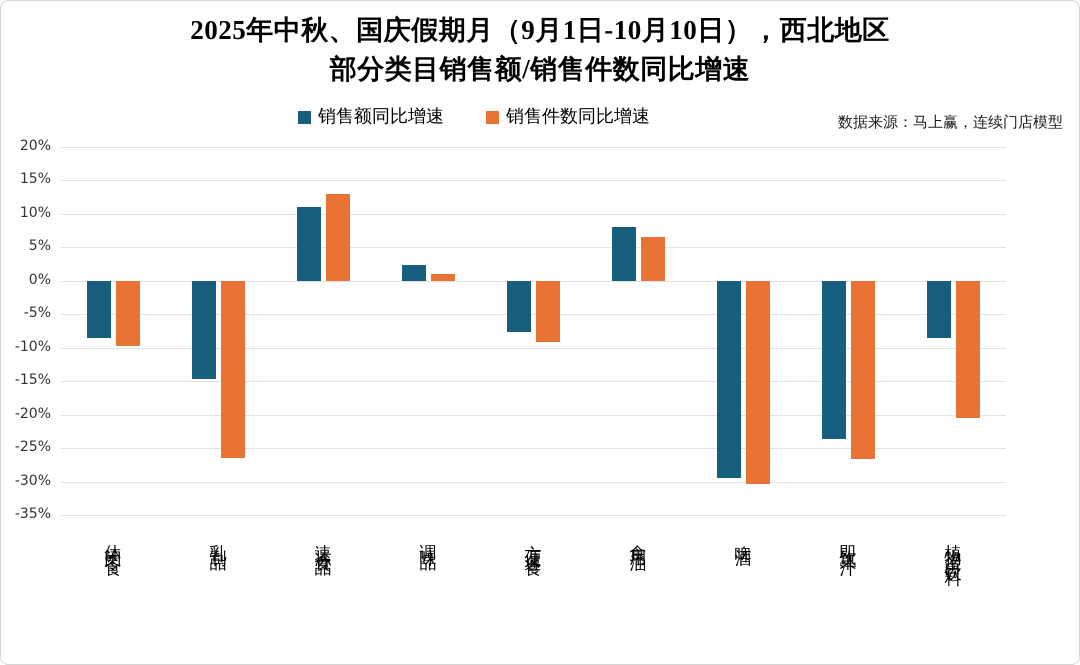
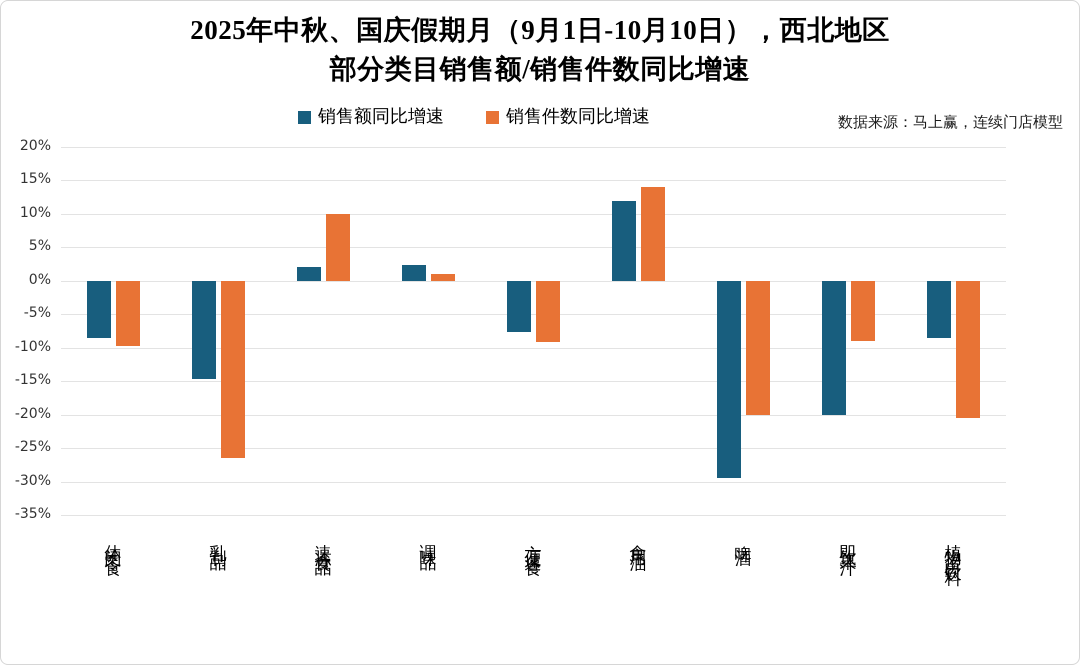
销售额同比增速/速冻食品: 11% -> 2%
销售件数同比增速/速冻食品: 13% -> 10%
销售额同比增速/食用油: 8% -> 12%
销售件数同比增速/食用油: 6% -> 14%
销售件数同比增速/啤酒: -30% -> -20%
销售额同比增速/即饮果汁: -24% -> -20%
销售件数同比增速/即饮果汁: -27% -> -9%
